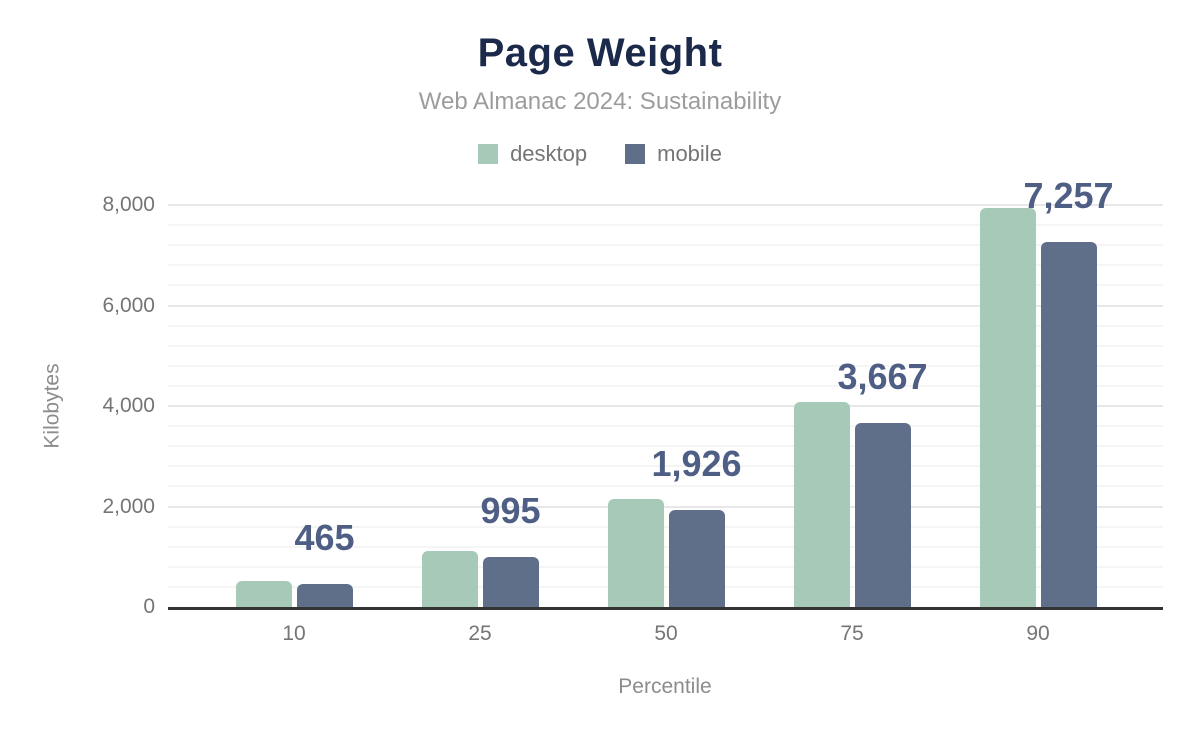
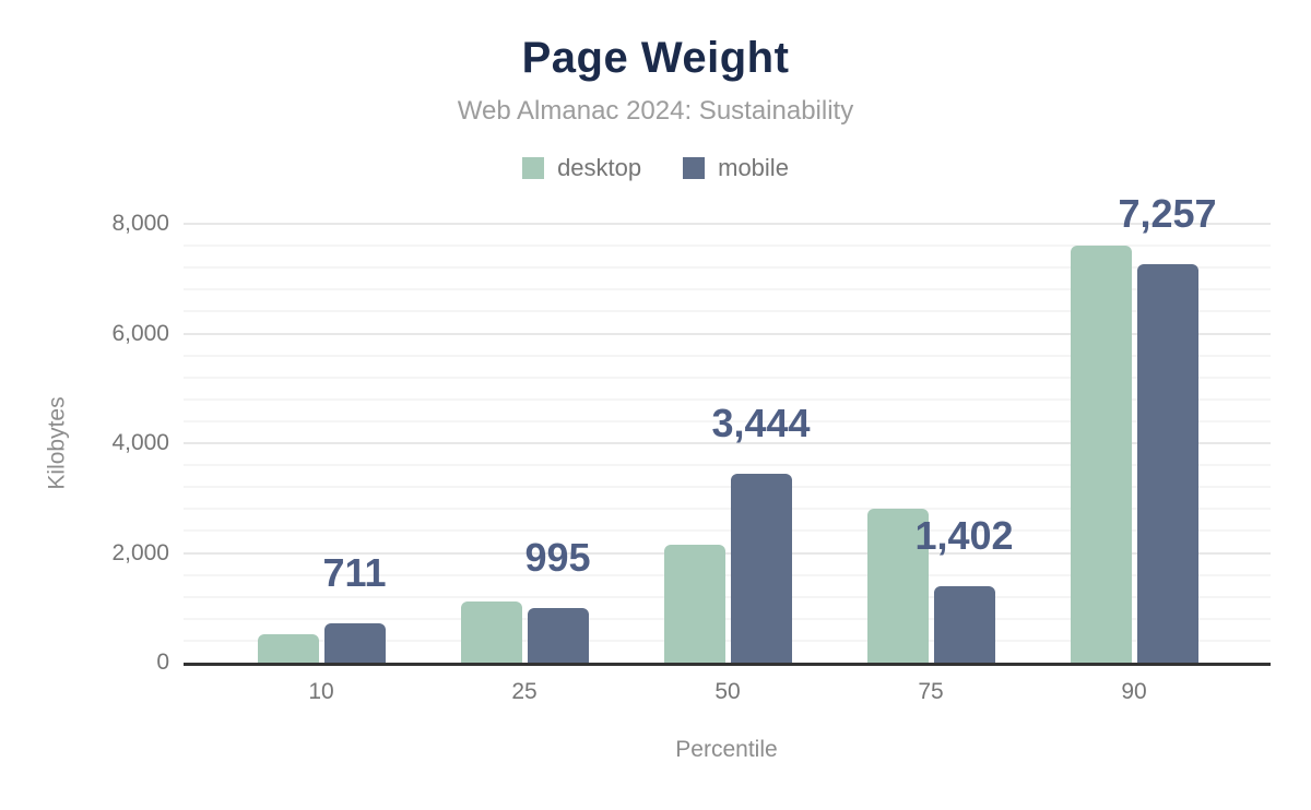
mobile/10: 465 -> 711
mobile/50: 1,926 -> 3,444
desktop/75: 4100 -> 2800
mobile/75: 3,667 -> 1,402
desktop/90: 7900 -> 7600
